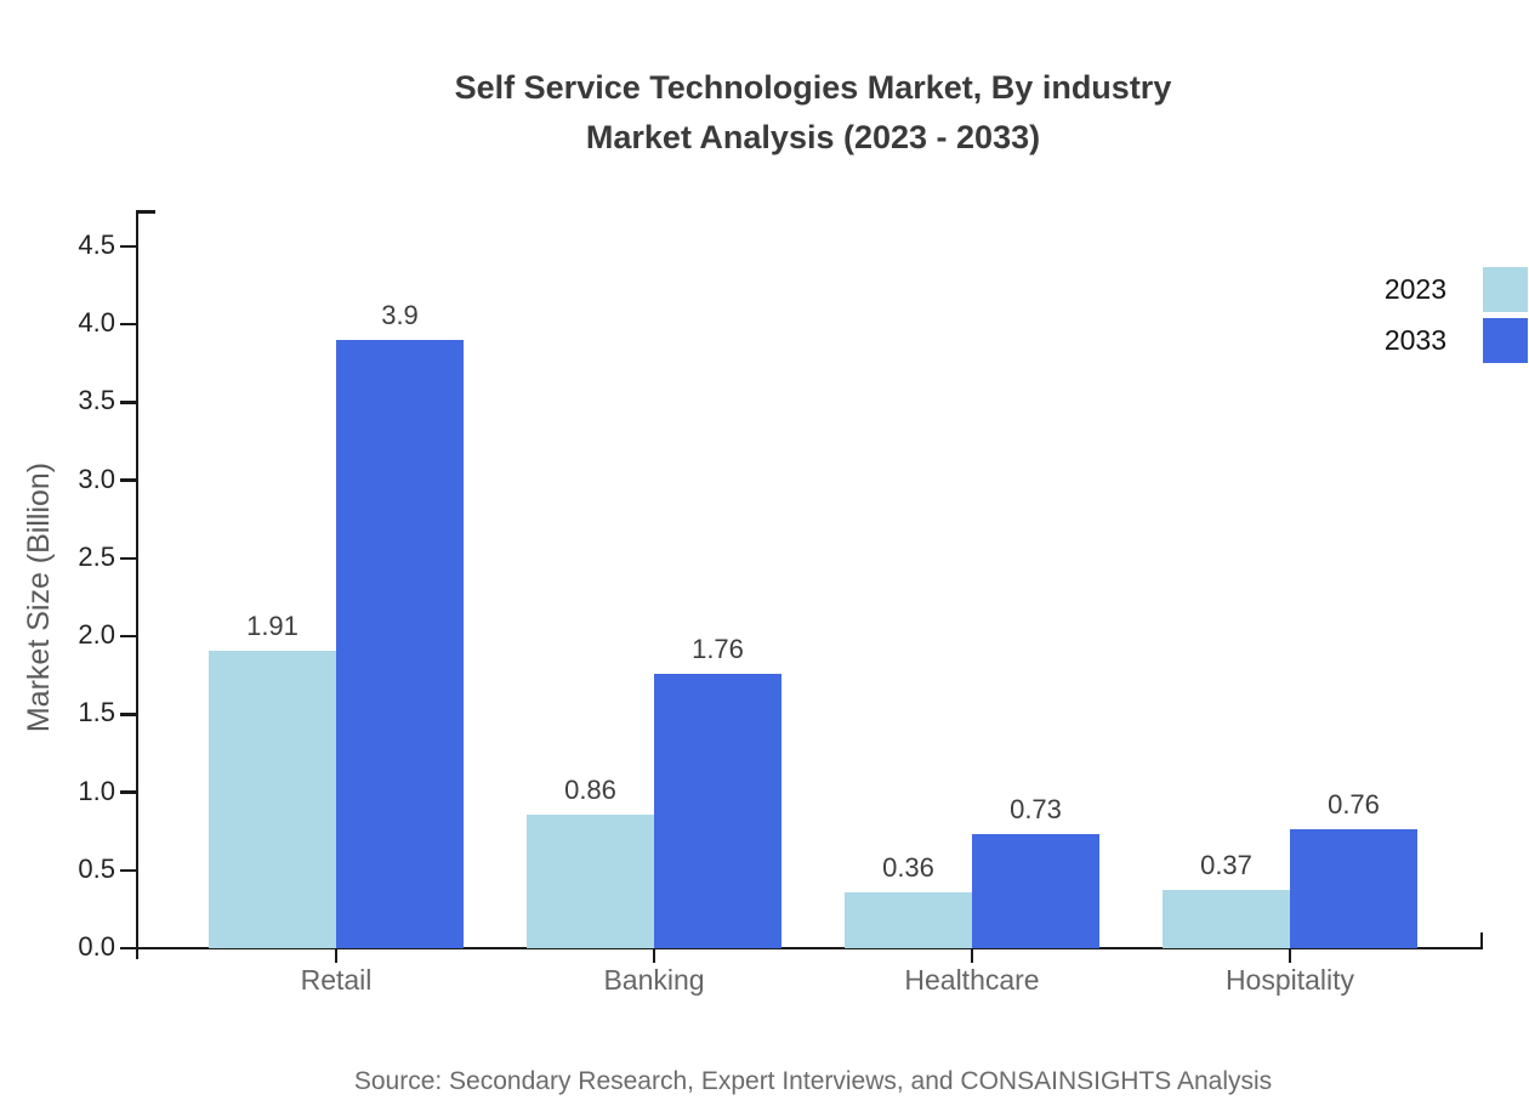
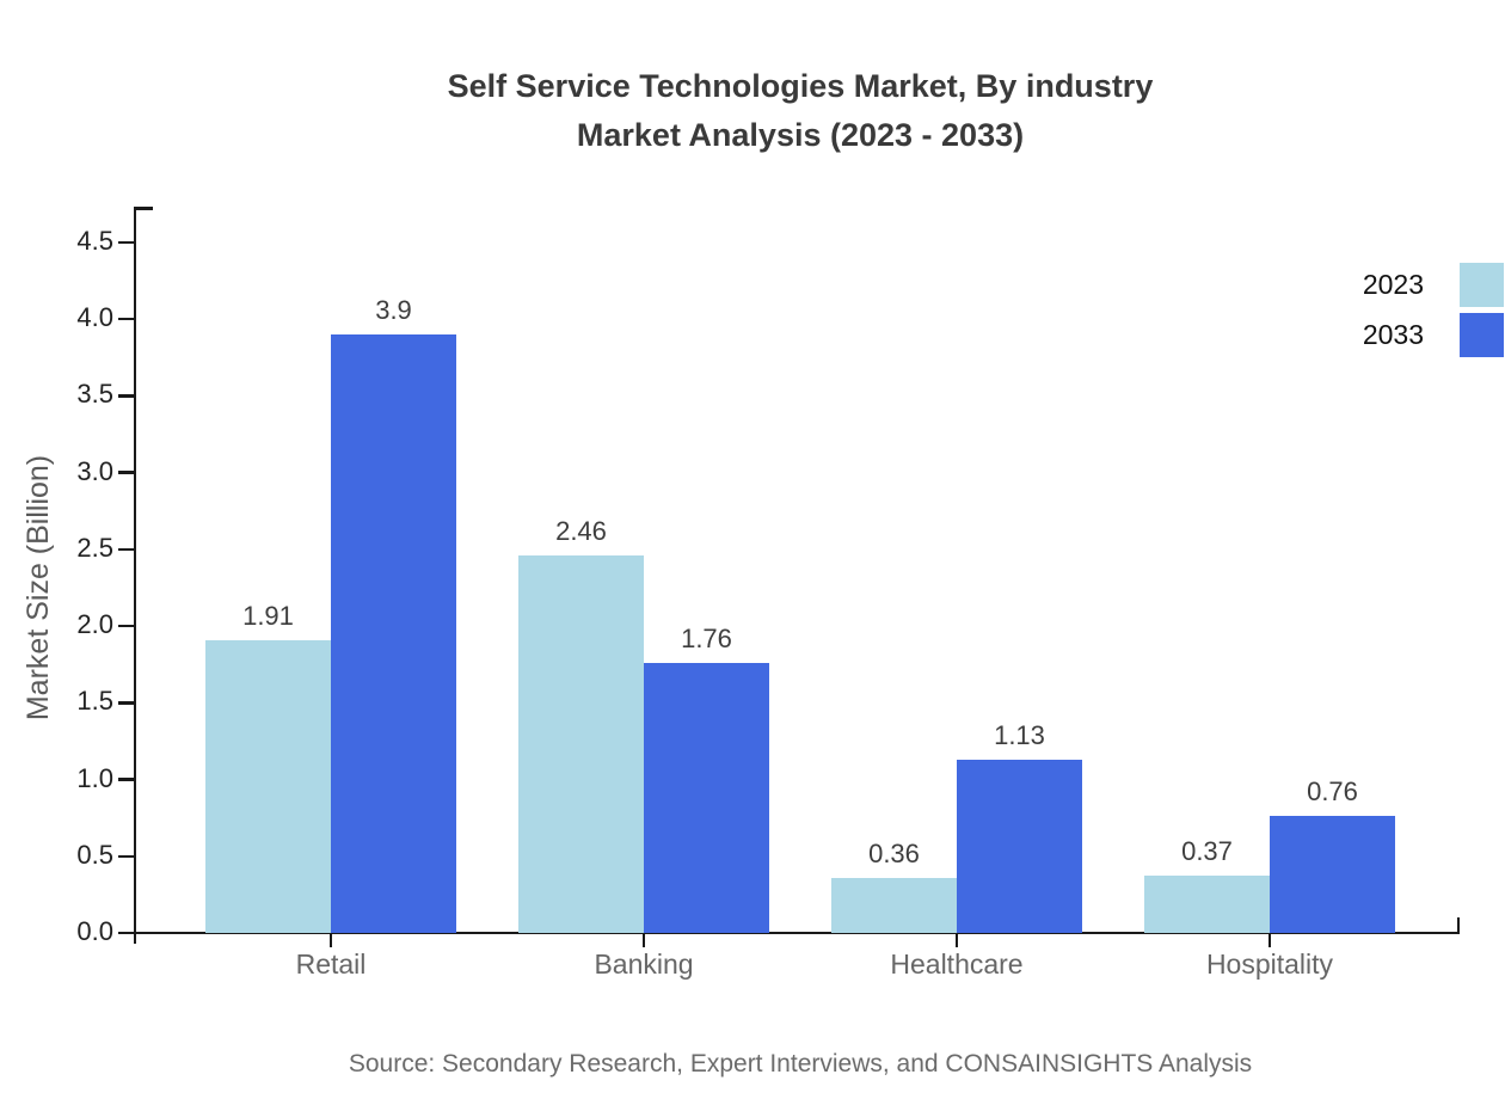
2023/Banking: 0.86 -> 2.46
2033/Healthcare: 0.73 -> 1.13
